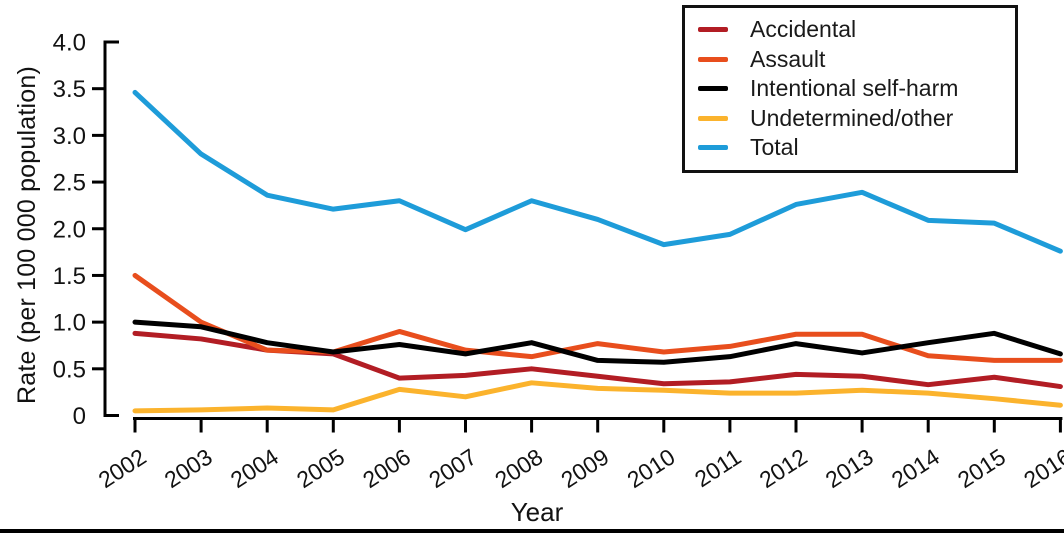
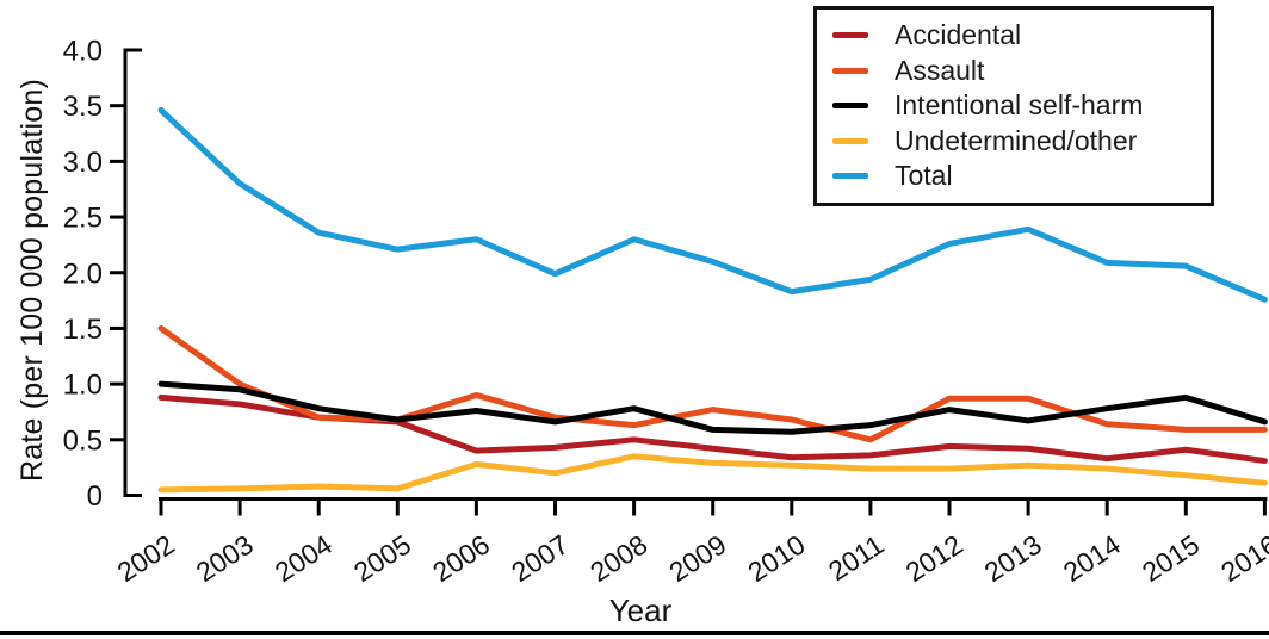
Assault/2011: 0.7 -> 0.5
